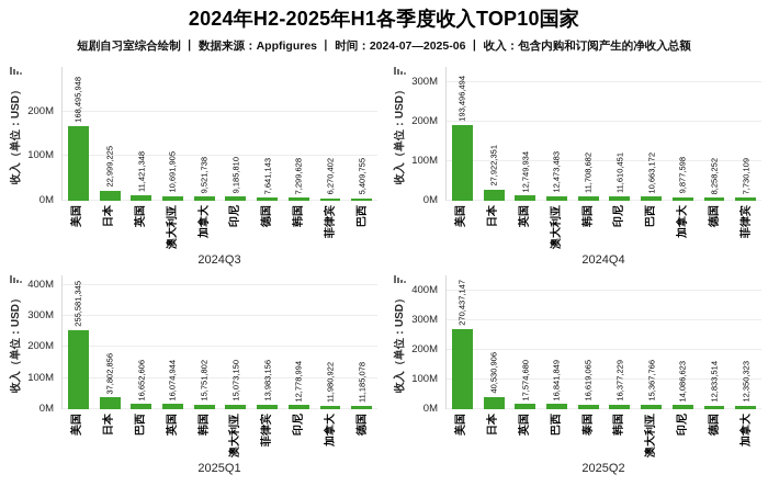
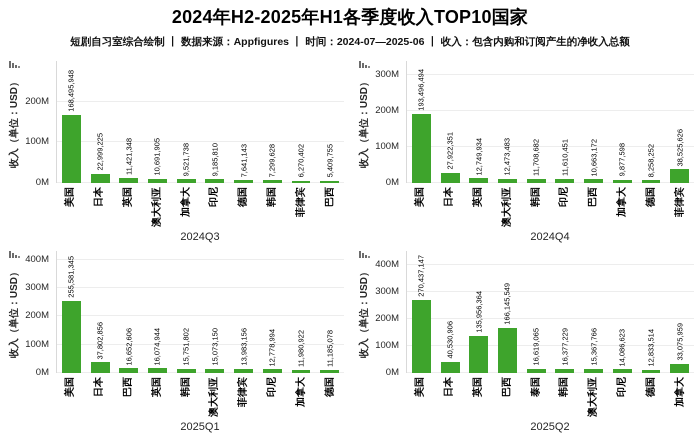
2024Q4/菲律宾: 7,730,109 -> 38,525,626
2025Q2/英国: 17,574,680 -> 135,956,364
2025Q2/巴西: 16,841,849 -> 166,145,549
2025Q2/加拿大: 12,350,323 -> 33,075,959
